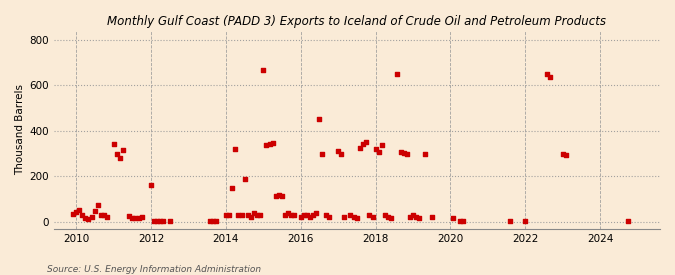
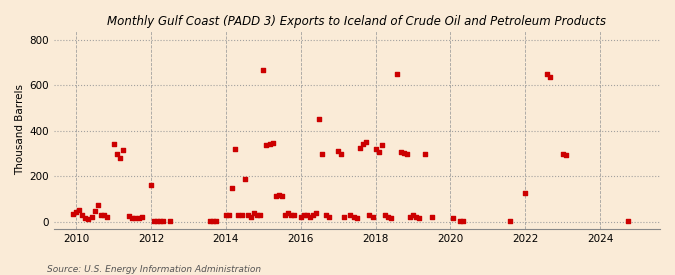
2022: 4 -> 125
